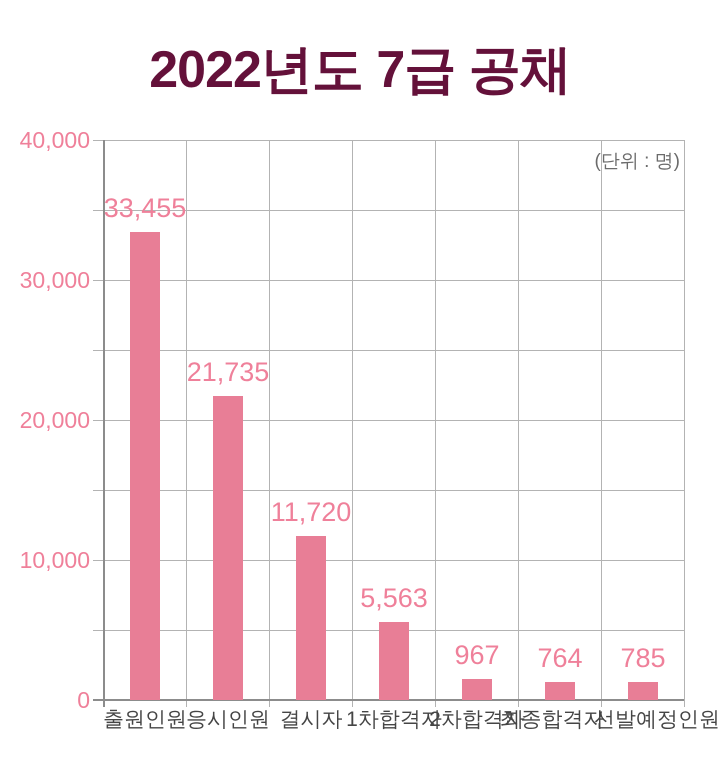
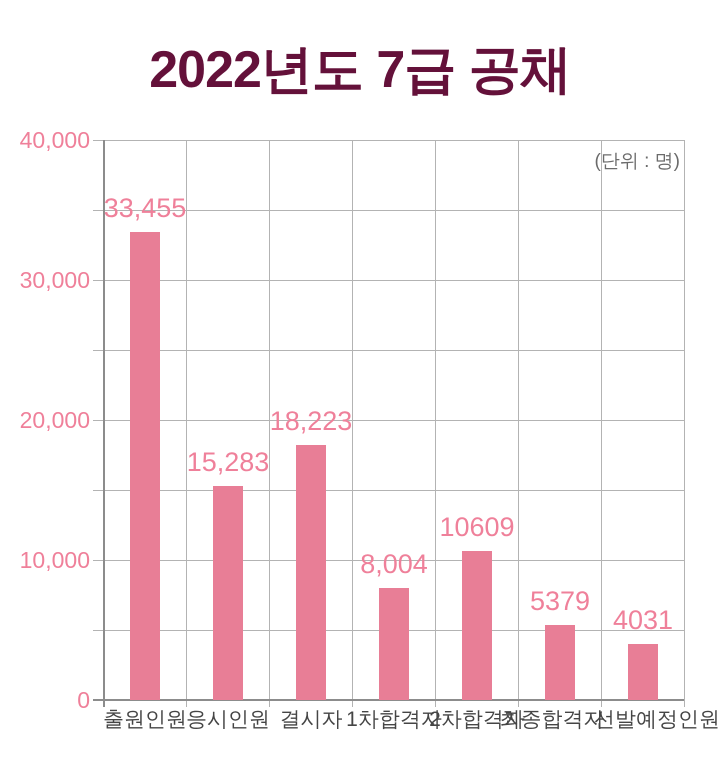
응시인원: 21,735 -> 15,283
결시자: 11,720 -> 18,223
1차합격자: 5,563 -> 8,004
2차합격자: 967 -> 10609
최종합격자: 764 -> 5379
선발예정인원: 785 -> 4031
